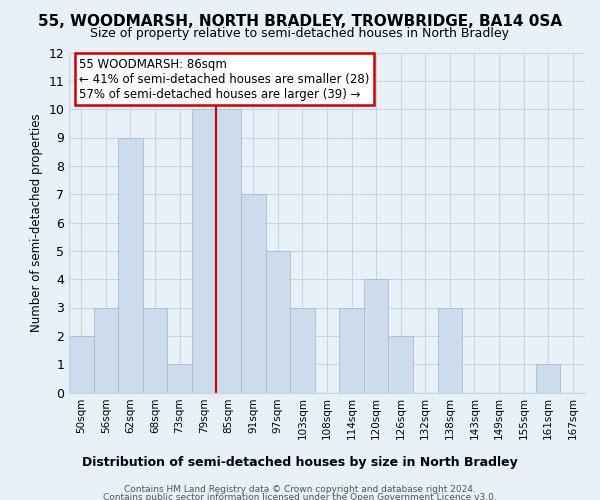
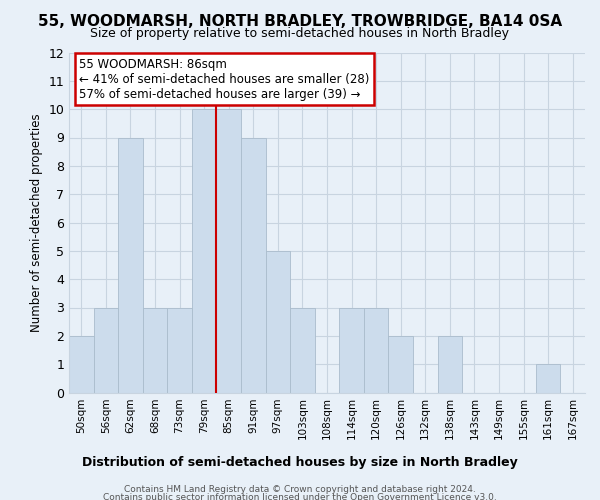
73sqm: 1 -> 3
91sqm: 7 -> 9
120sqm: 4 -> 3
138sqm: 3 -> 2
